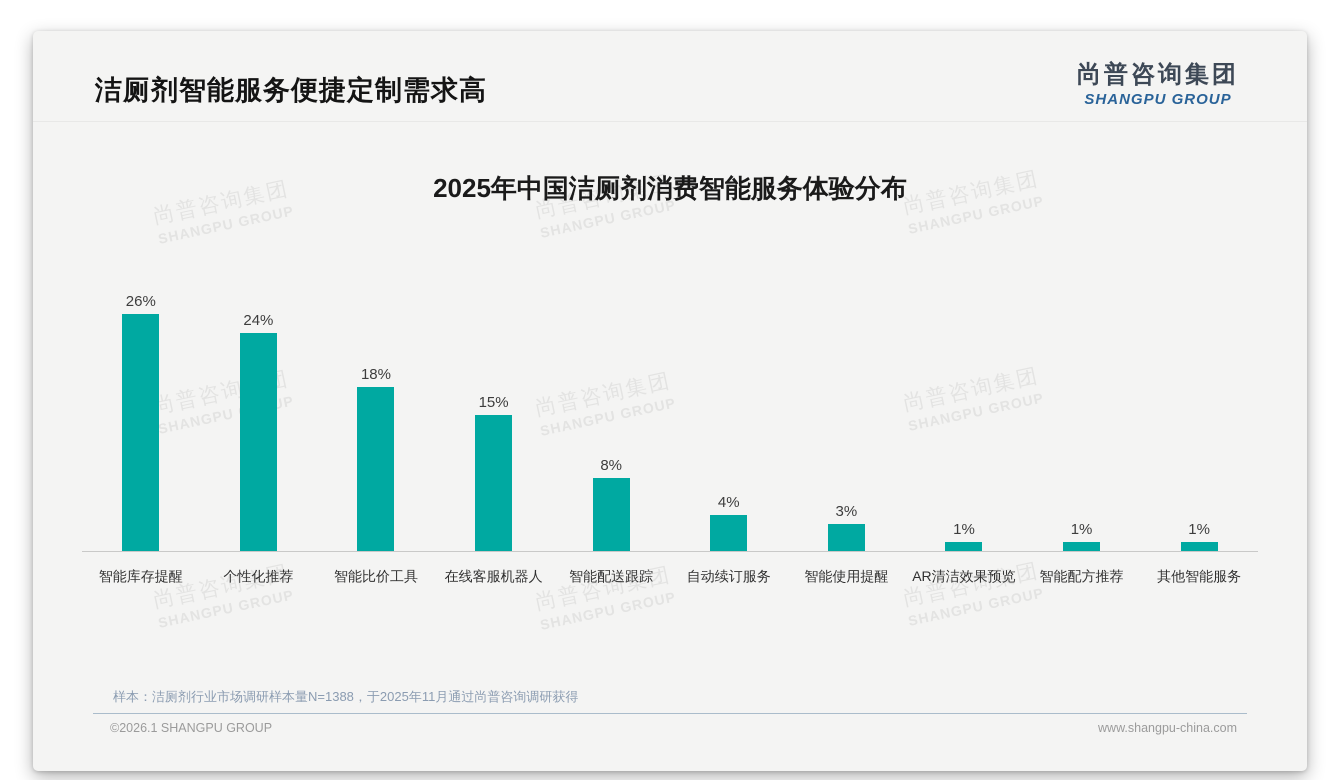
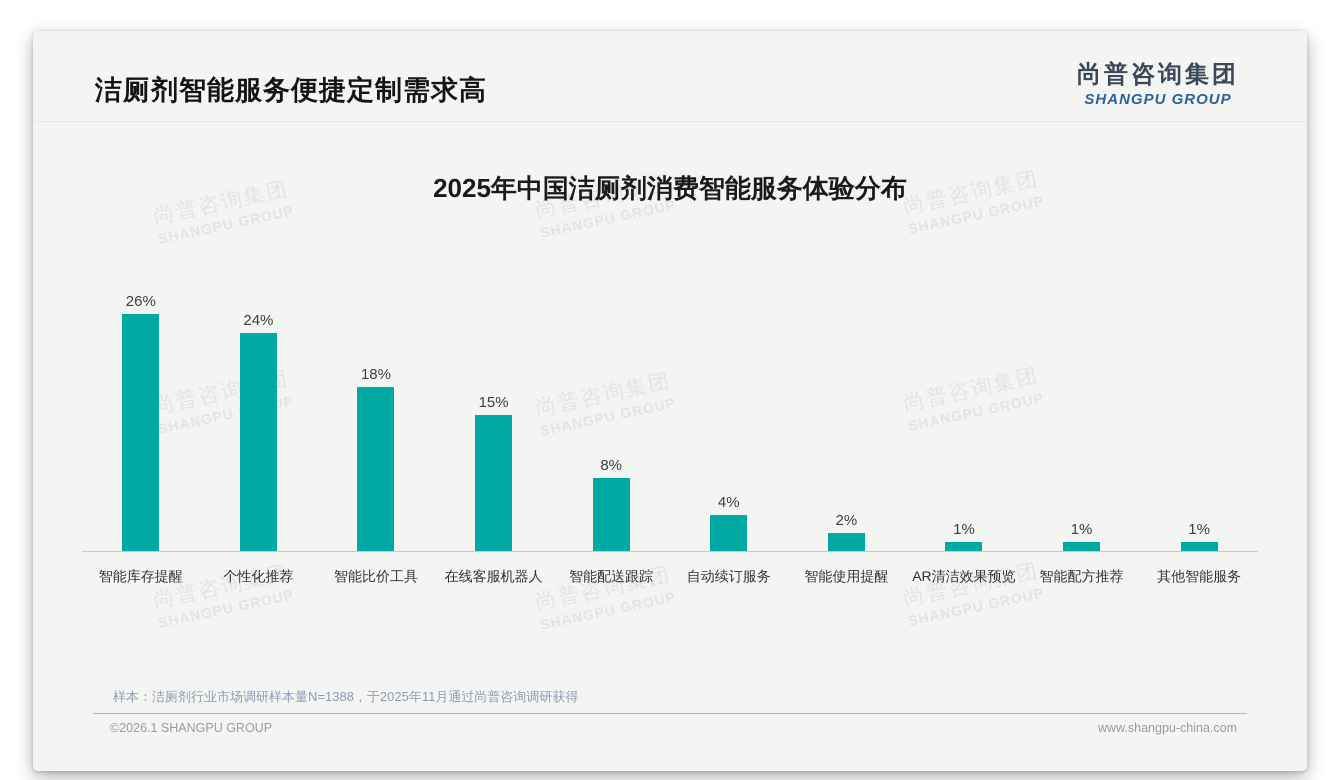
智能使用提醒: 3% -> 2%
